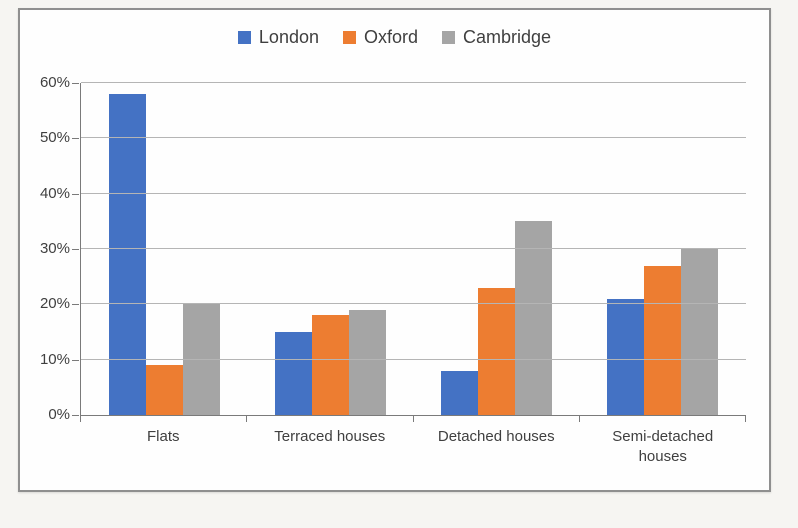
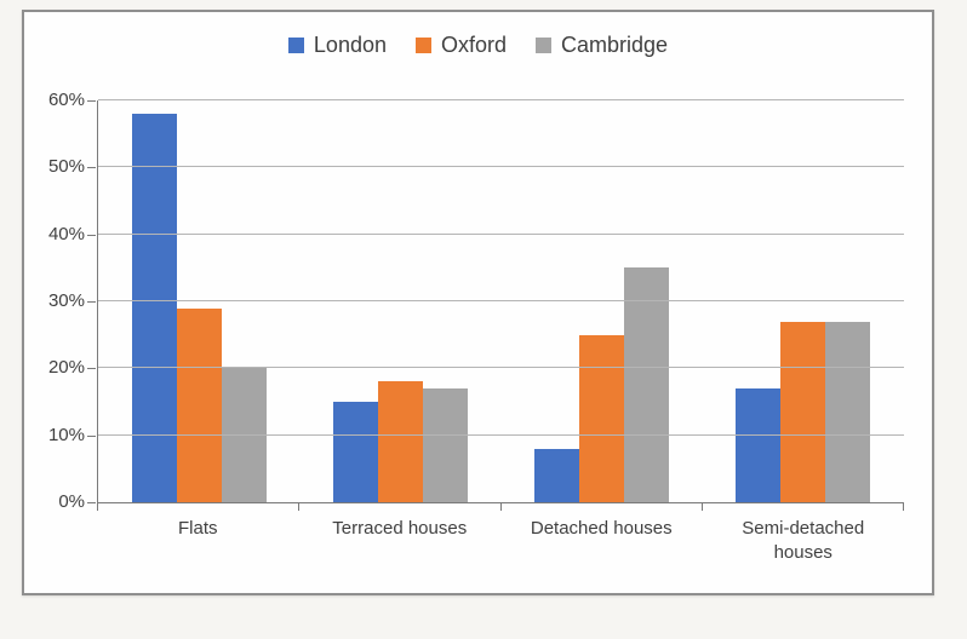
Oxford/Flats: 9% -> 29%
Cambridge/Terraced houses: 19% -> 17%
Oxford/Detached houses: 23% -> 25%
London/Semi-detached houses: 21% -> 17%
Cambridge/Semi-detached houses: 30% -> 27%
